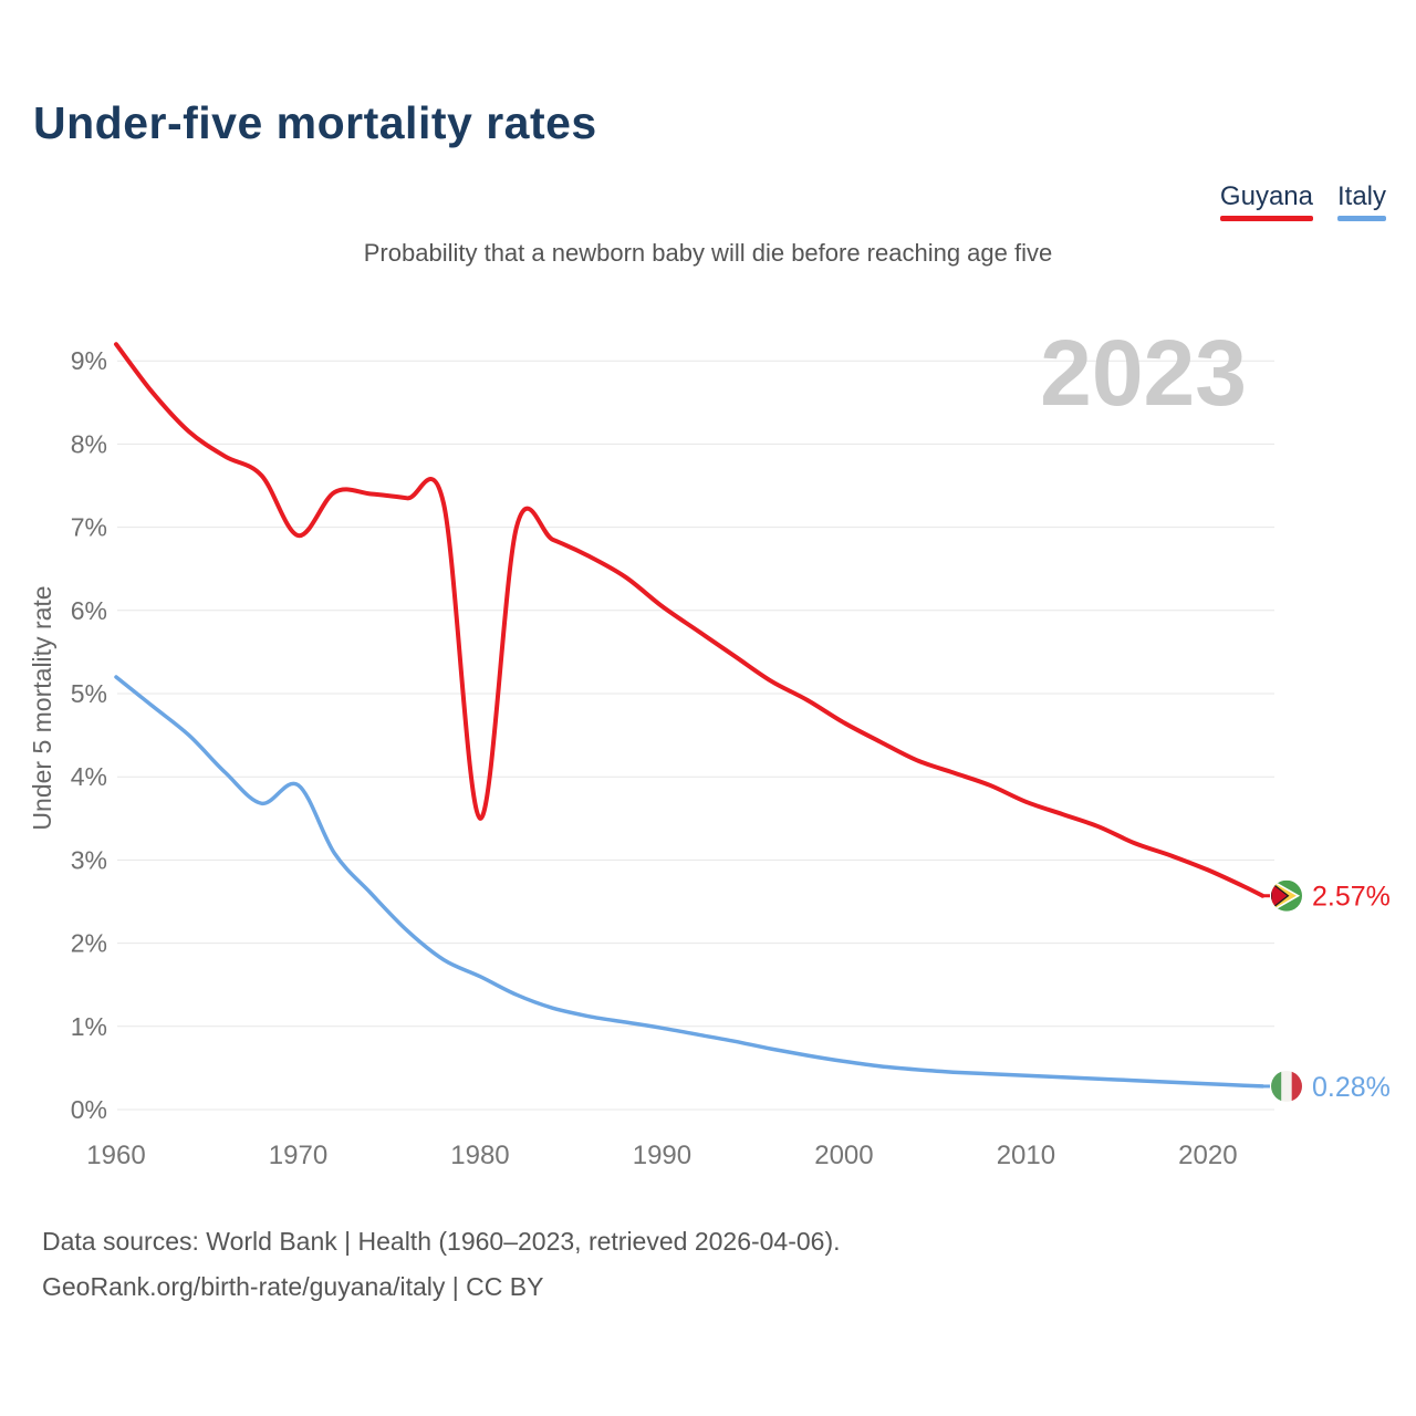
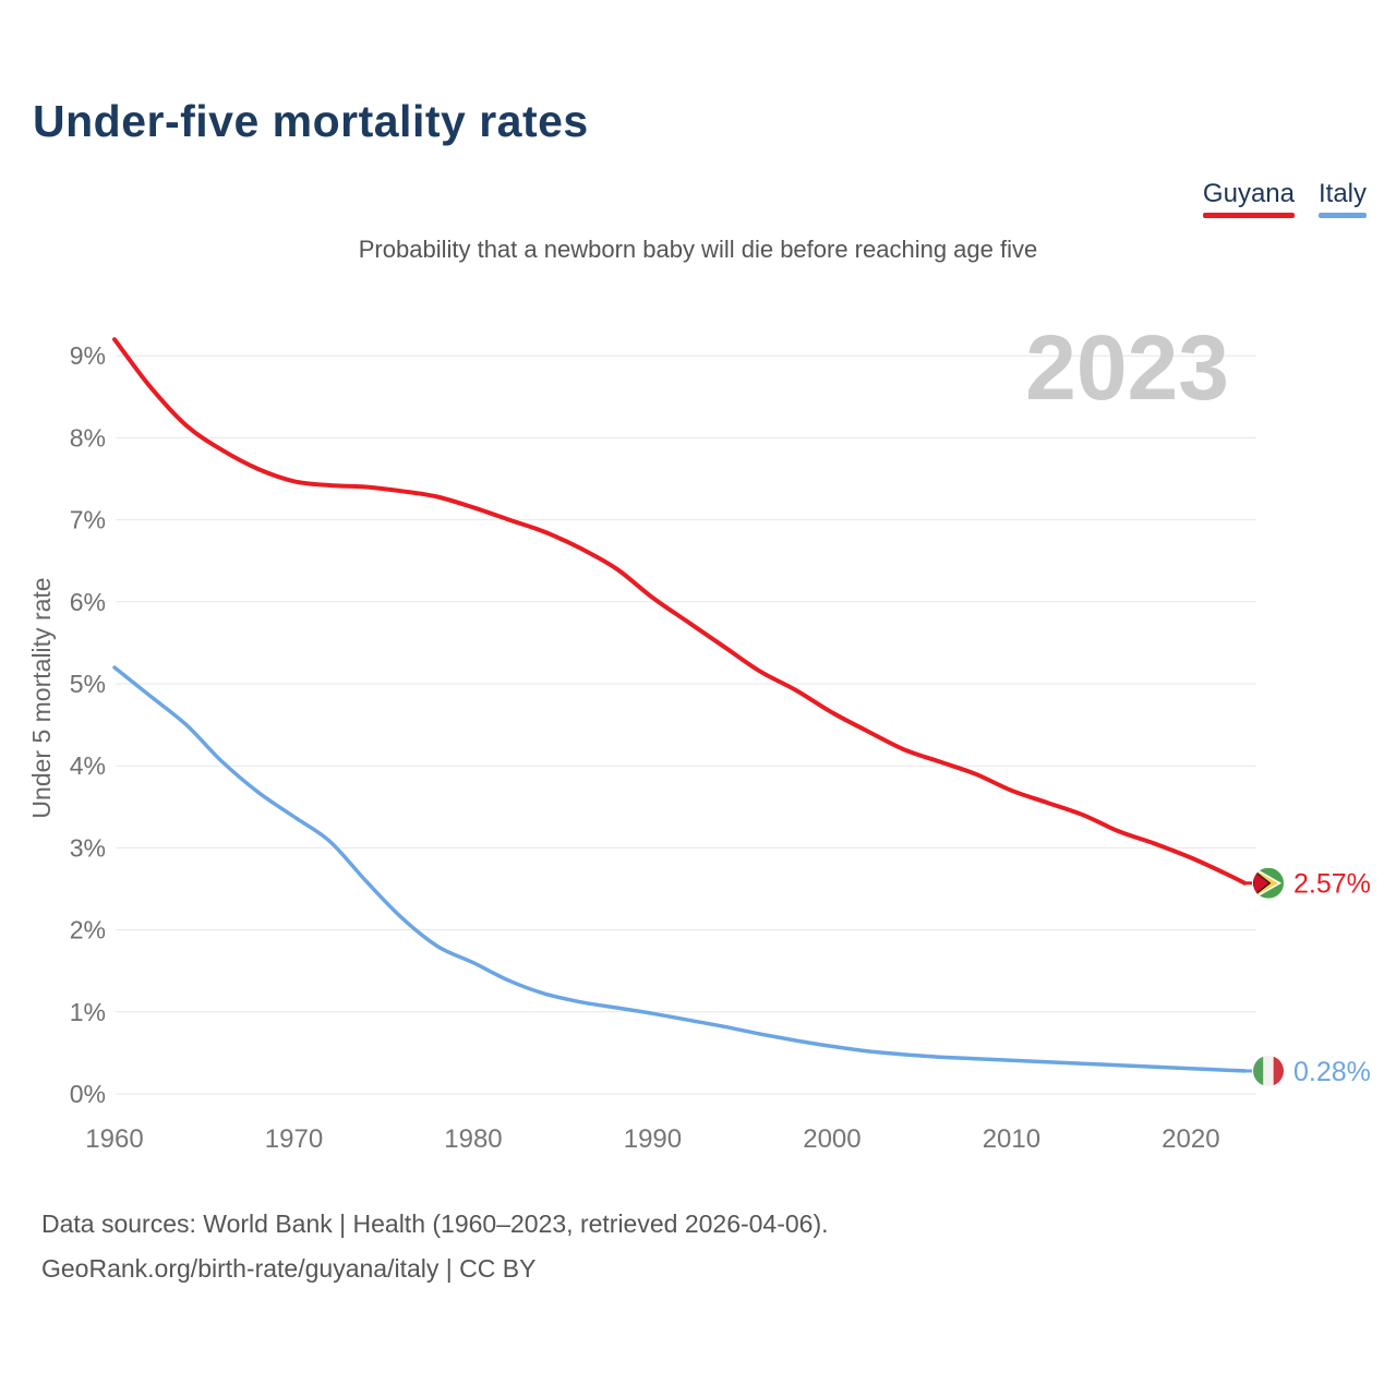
Guyana/1970: 6.9% -> 7.5%
Italy/1970: 3.9% -> 3.4%
Guyana/1980: 3.5% -> 7.2%
